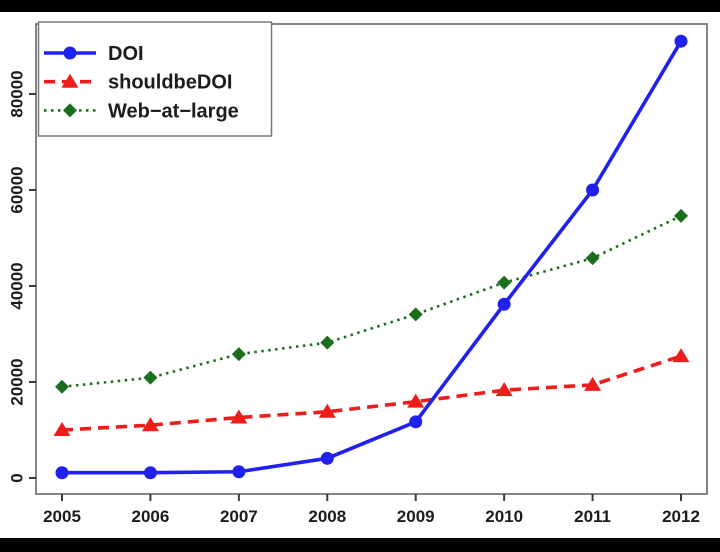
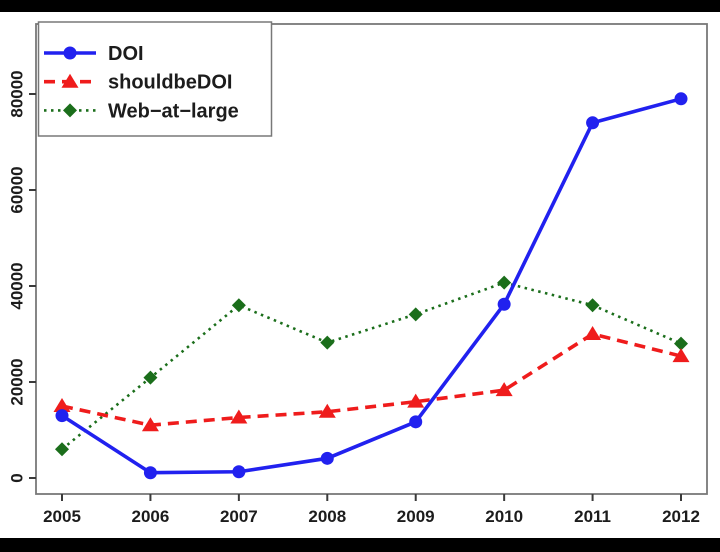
DOI/2005: 1000 -> 13000
shouldbeDOI/2005: 10000 -> 15000
Web−at−large/2005: 19000 -> 6000
Web−at−large/2007: 26000 -> 36000
DOI/2011: 60000 -> 74000
shouldbeDOI/2011: 19000 -> 30000
Web−at−large/2011: 46000 -> 36000
DOI/2012: 91000 -> 79000
Web−at−large/2012: 55000 -> 28000
